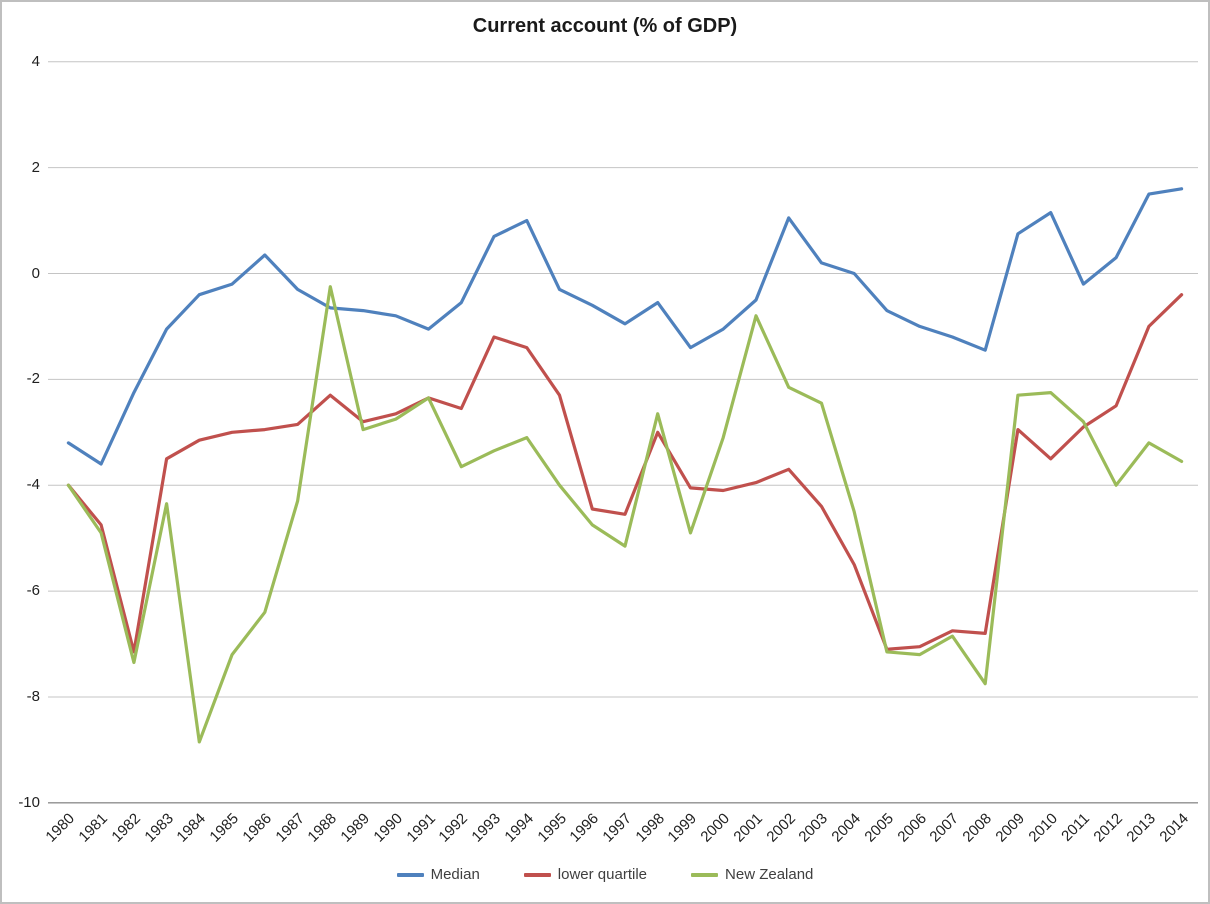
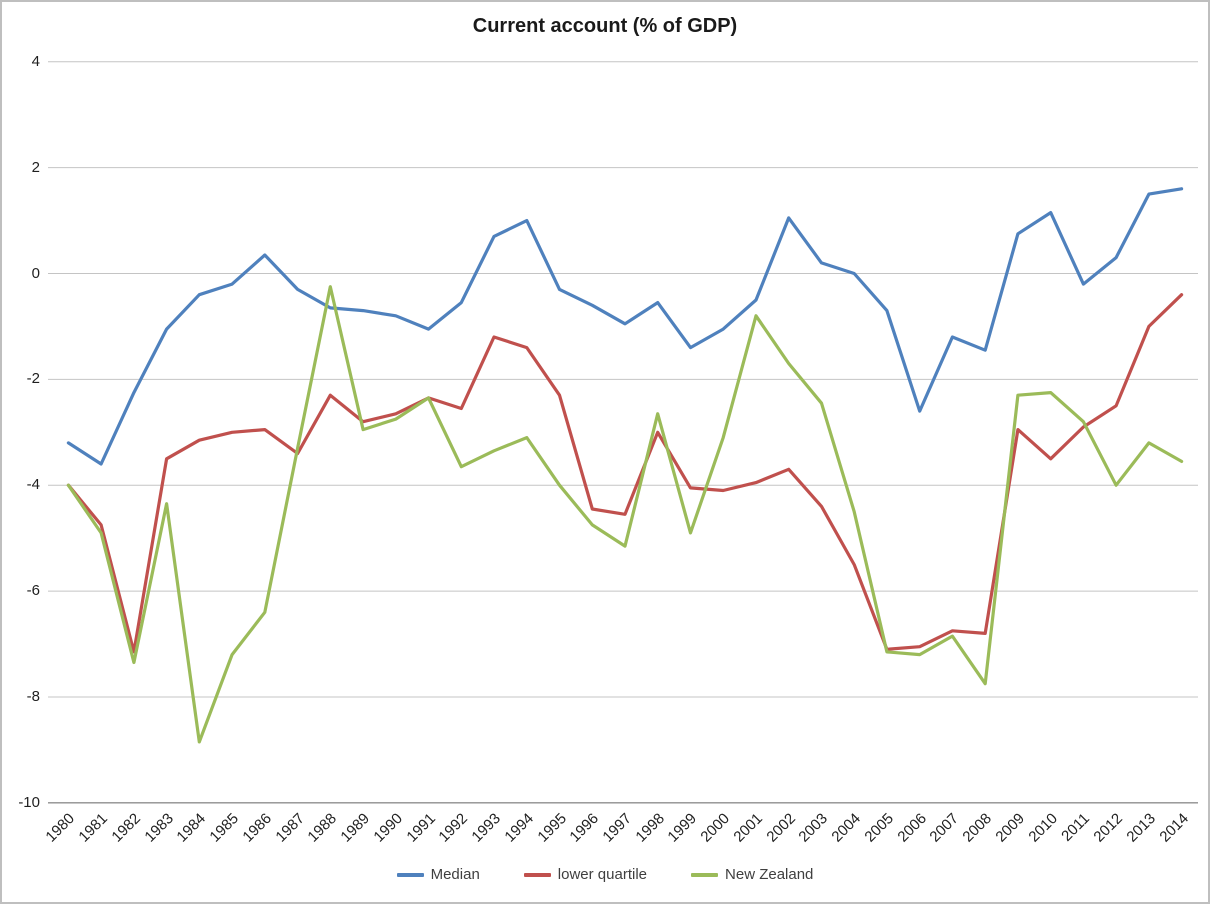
lower quartile/1987: -2.9 -> -3.4
New Zealand/1987: -4.3 -> -3.3
New Zealand/2002: -2.1 -> -1.7
Median/2006: -1.0 -> -2.6
